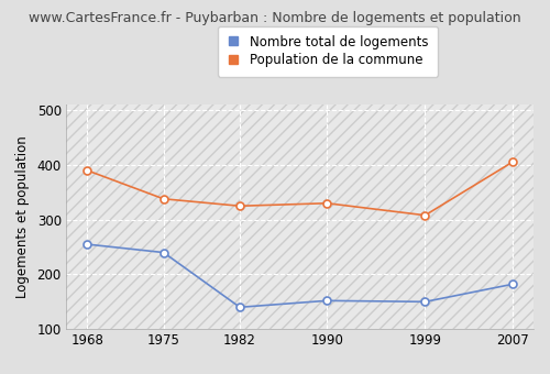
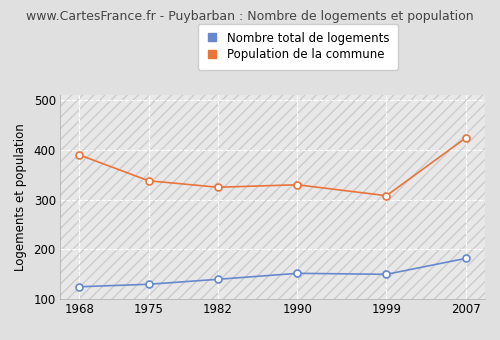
Nombre total de logements/1968: 255 -> 125
Nombre total de logements/1975: 240 -> 130
Population de la commune/2007: 405 -> 424
